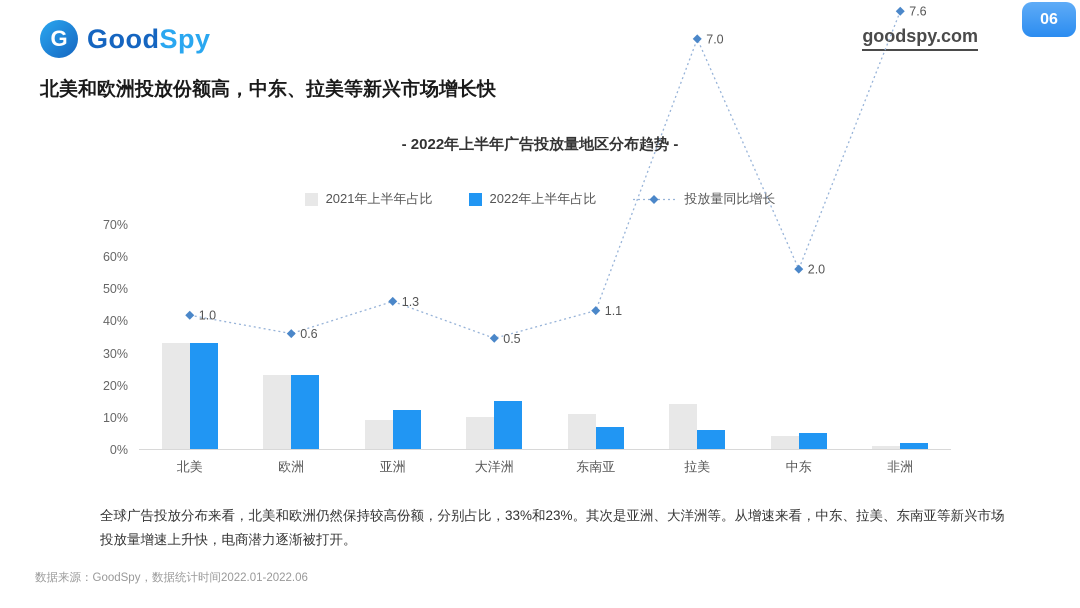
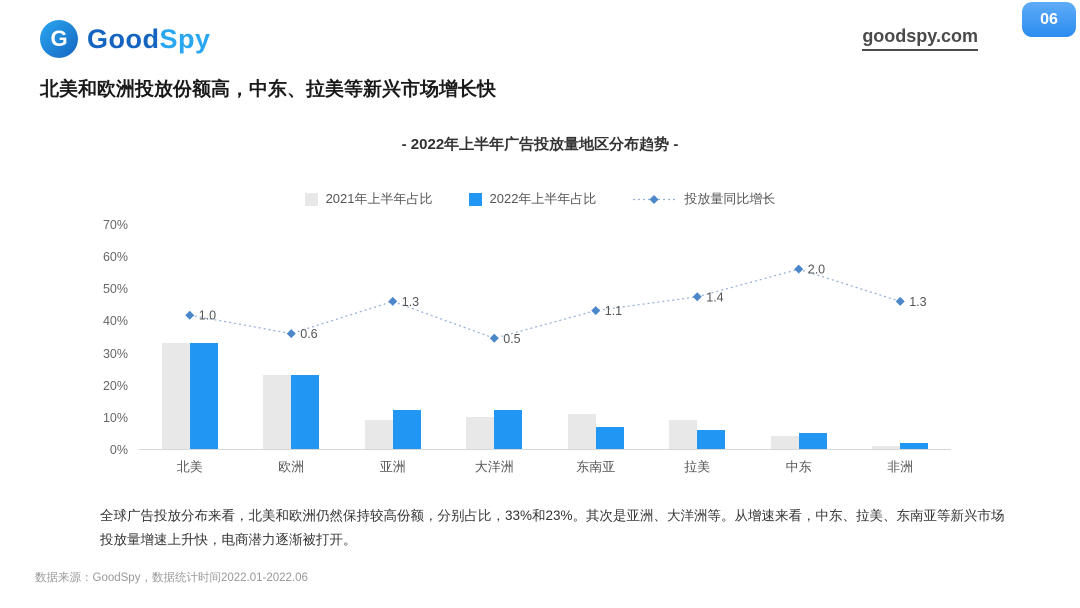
2022年上半年占比/大洋洲: 15% -> 12%
2021年上半年占比/拉美: 14% -> 9%
投放量同比增长/拉美: 7.0 -> 1.4
投放量同比增长/非洲: 7.6 -> 1.3
